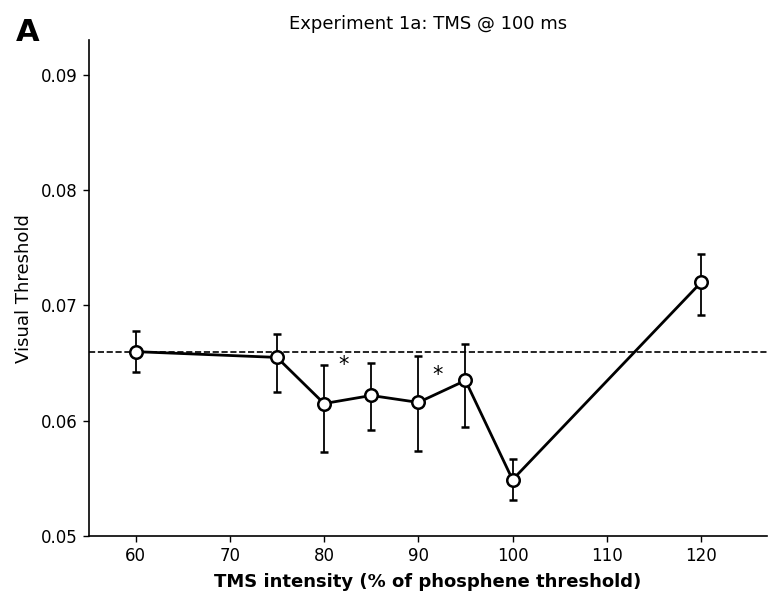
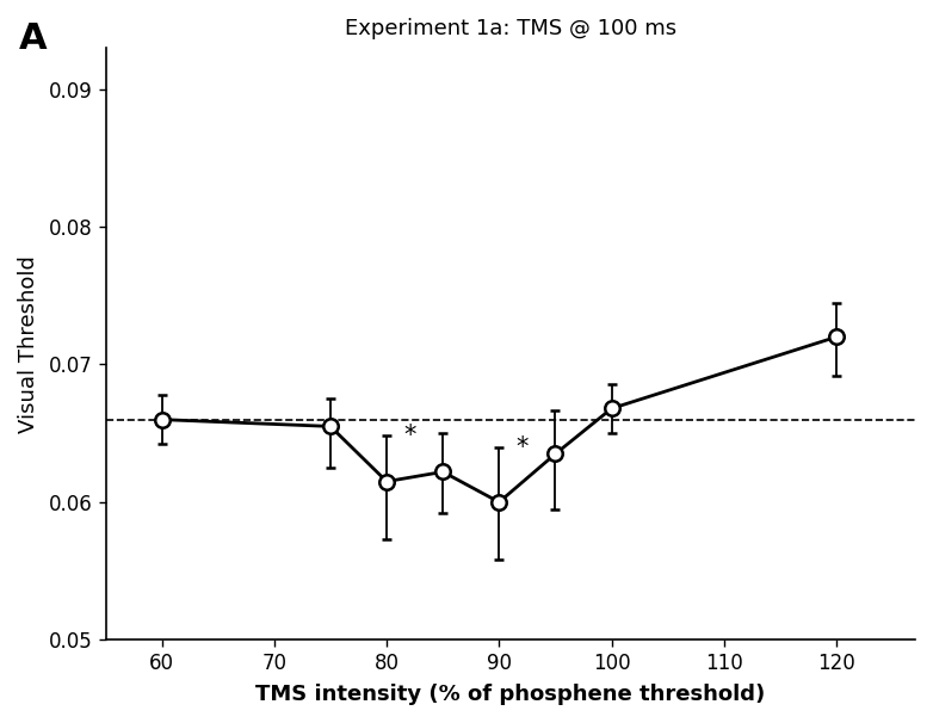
90: 0.0616 -> 0.0600
100: 0.0549 -> 0.0668
